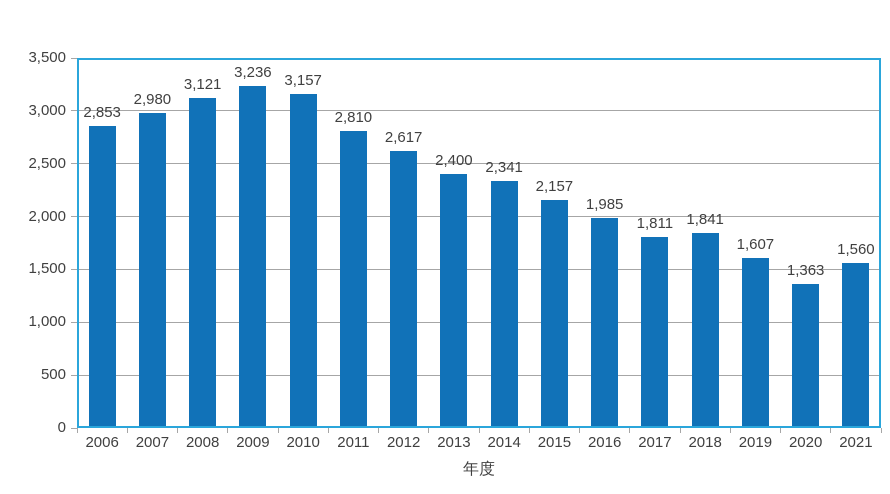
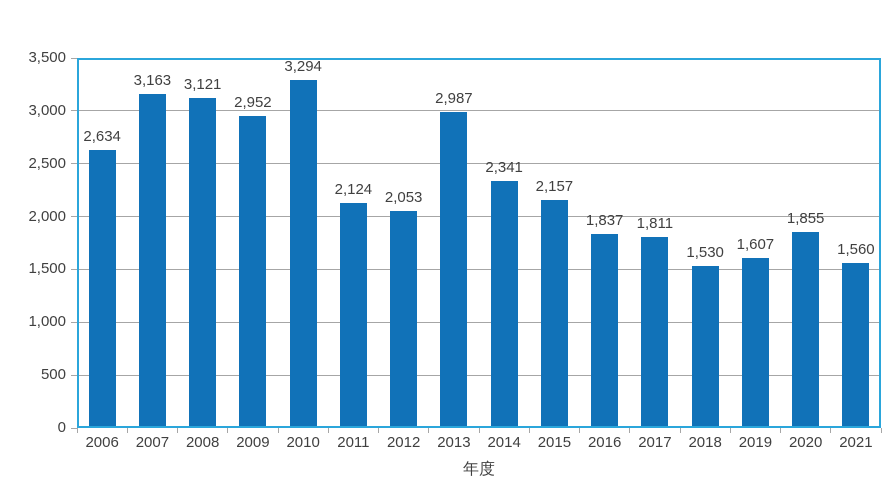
2006: 2,853 -> 2,634
2007: 2,980 -> 3,163
2009: 3,236 -> 2,952
2010: 3,157 -> 3,294
2011: 2,810 -> 2,124
2012: 2,617 -> 2,053
2013: 2,400 -> 2,987
2016: 1,985 -> 1,837
2018: 1,841 -> 1,530
2020: 1,363 -> 1,855
